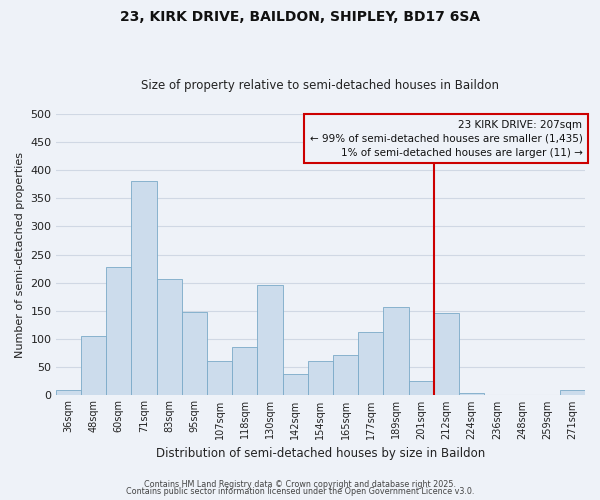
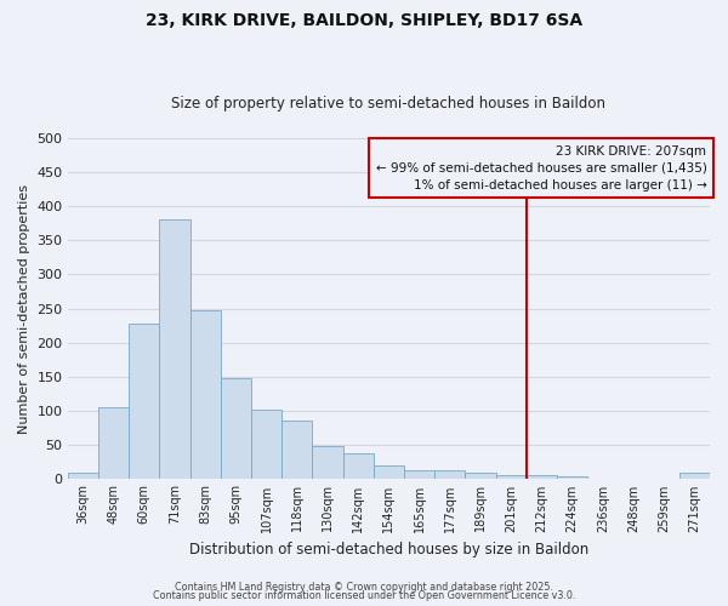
83sqm: 206 -> 247
107sqm: 60 -> 101
130sqm: 196 -> 48
154sqm: 60 -> 20
165sqm: 72 -> 12
177sqm: 112 -> 12
189sqm: 156 -> 10
201sqm: 26 -> 5
212sqm: 146 -> 5
